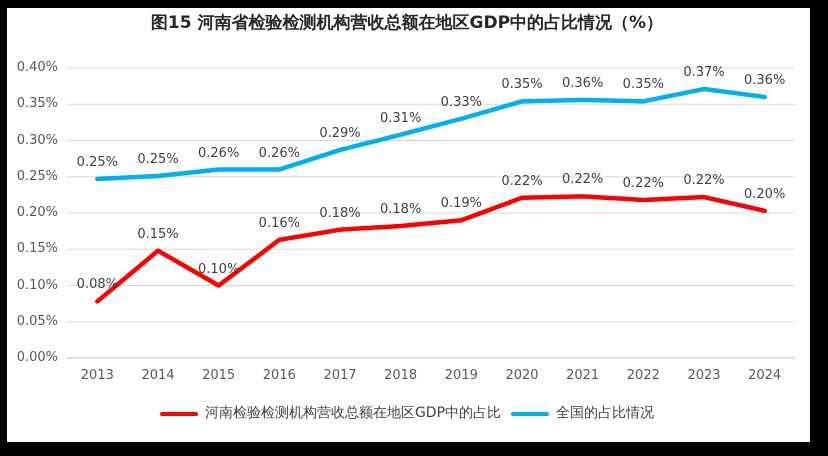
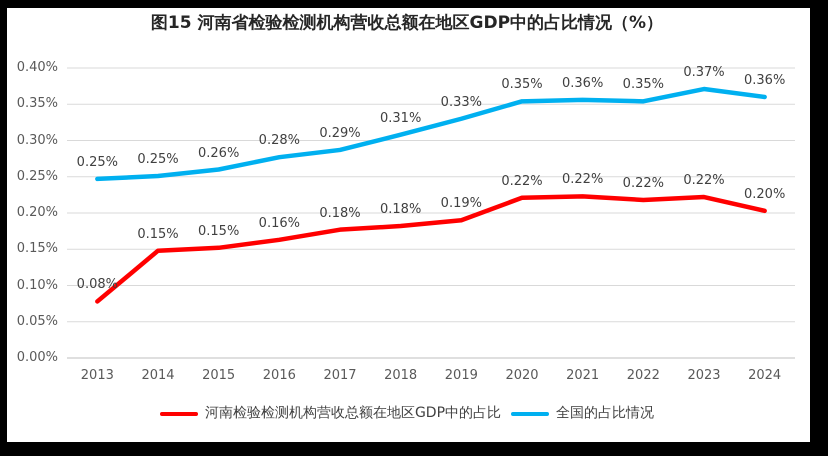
河南检验检测机构营收总额在地区GDP中的占比/2015: 0.10% -> 0.15%
全国的占比情况/2016: 0.26% -> 0.28%
